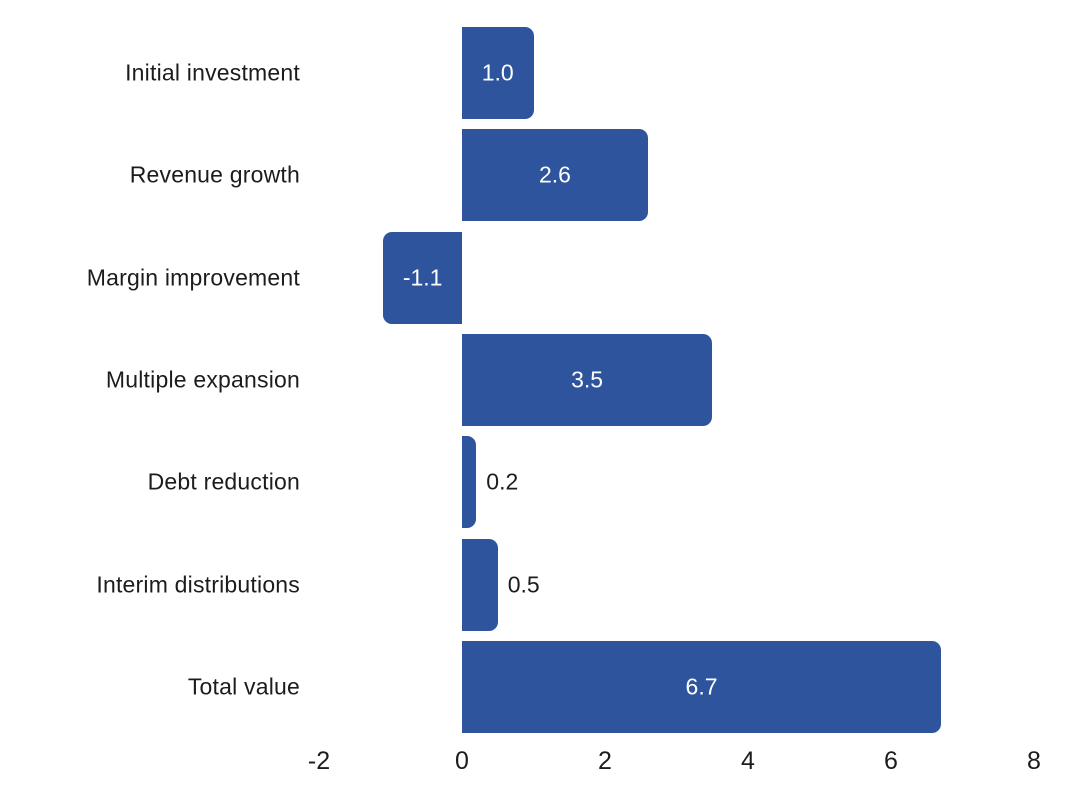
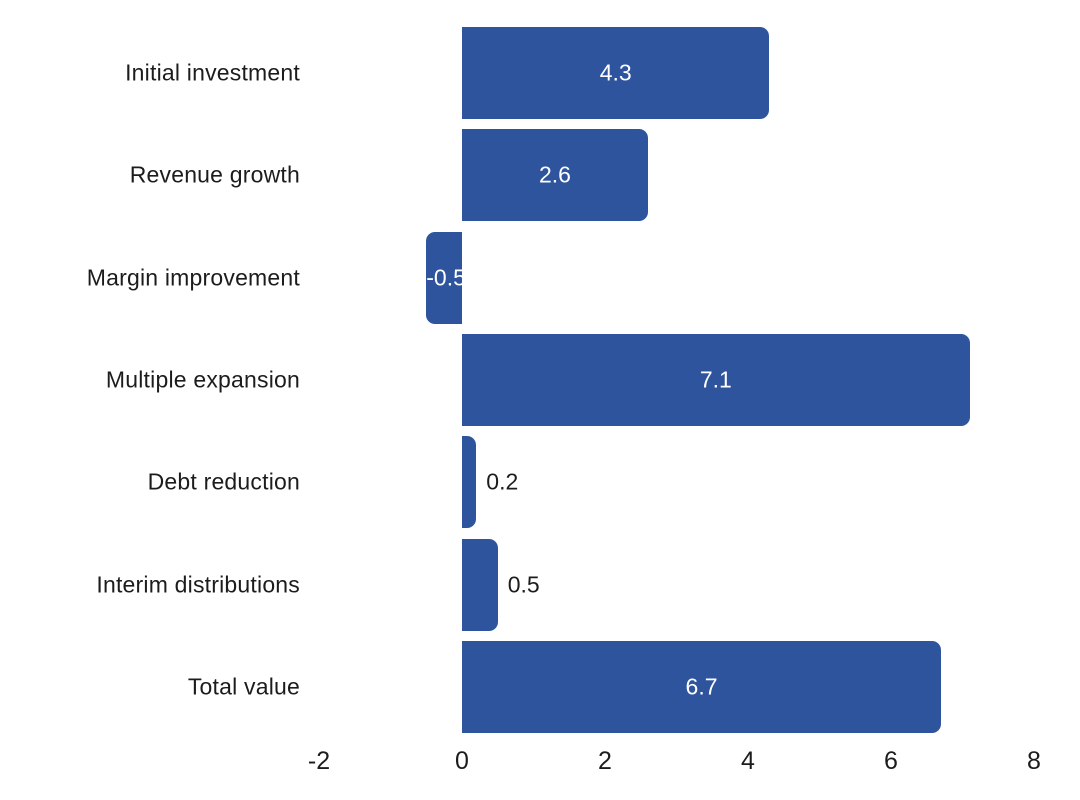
Initial investment: 1.0 -> 4.3
Margin improvement: -1.1 -> -0.5
Multiple expansion: 3.5 -> 7.1
